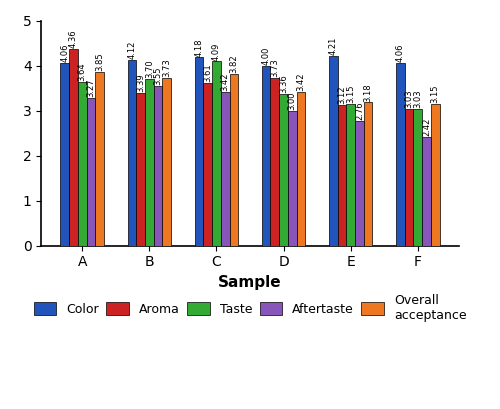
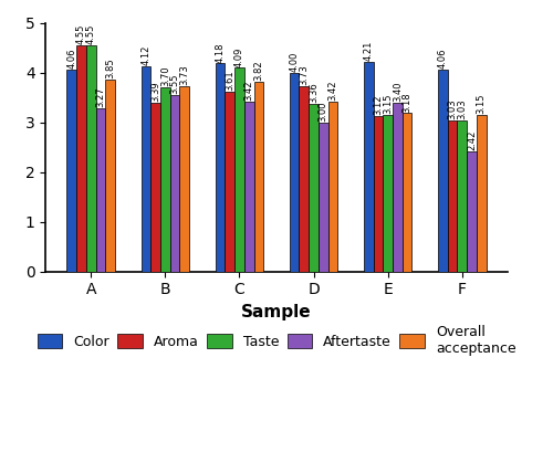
Aroma/A: 4.36 -> 4.55
Taste/A: 3.64 -> 4.55
Aftertaste/E: 2.76 -> 3.40
